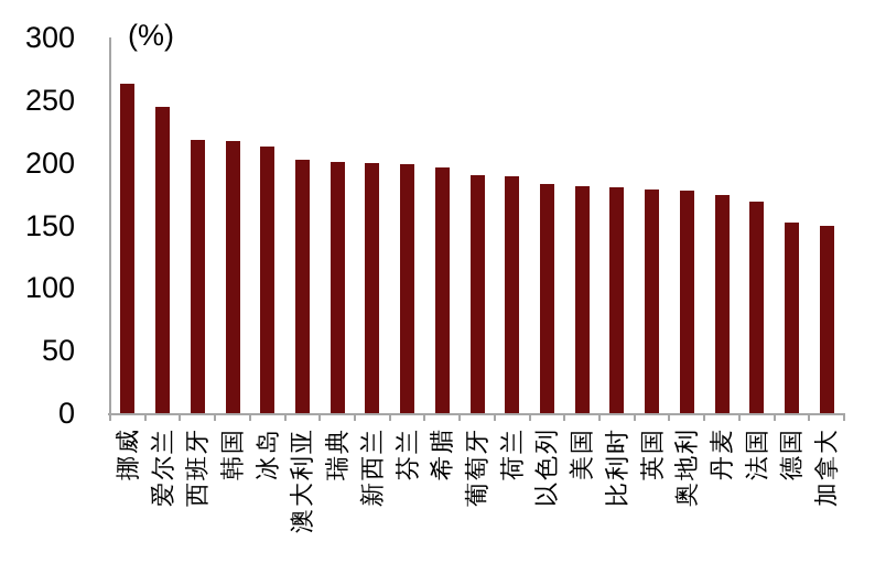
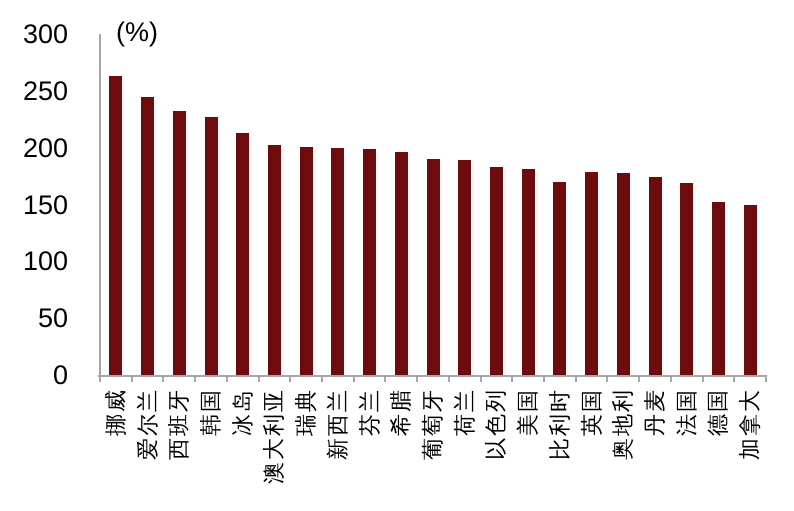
西班牙: 218 -> 232
韩国: 217 -> 227
比利时: 180 -> 170
